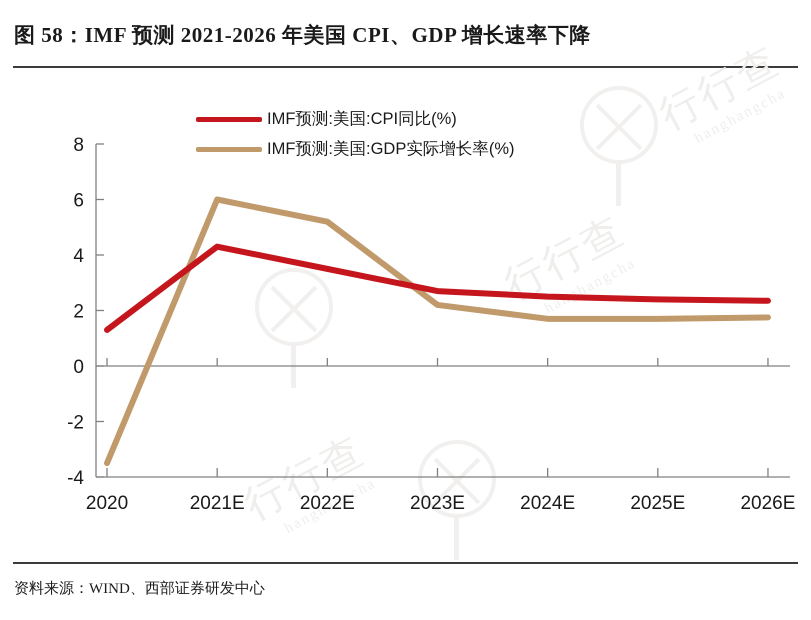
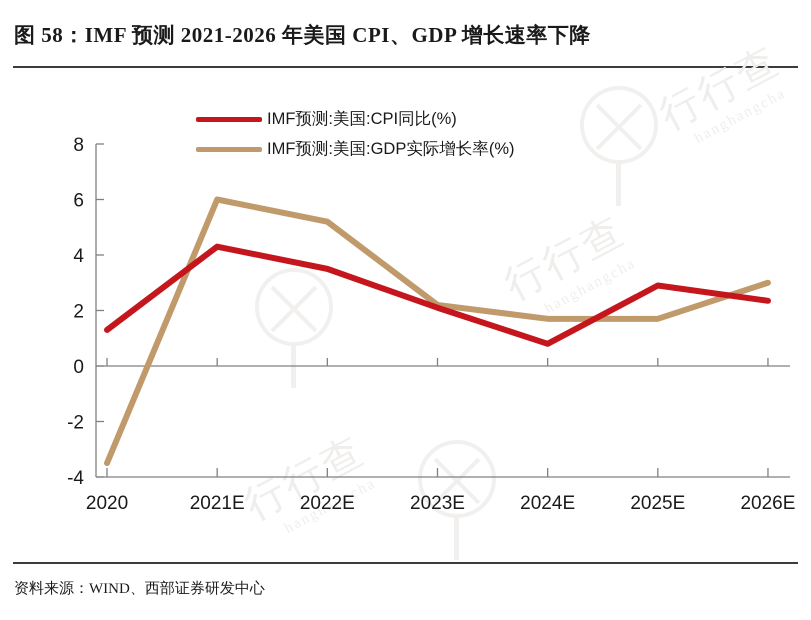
IMF预测:美国:CPI同比(%)/2023E: 2.7 -> 2.1
IMF预测:美国:CPI同比(%)/2024E: 2.5 -> 0.8
IMF预测:美国:CPI同比(%)/2025E: 2.4 -> 2.9
IMF预测:美国:GDP实际增长率(%)/2026E: 1.8 -> 3.0
